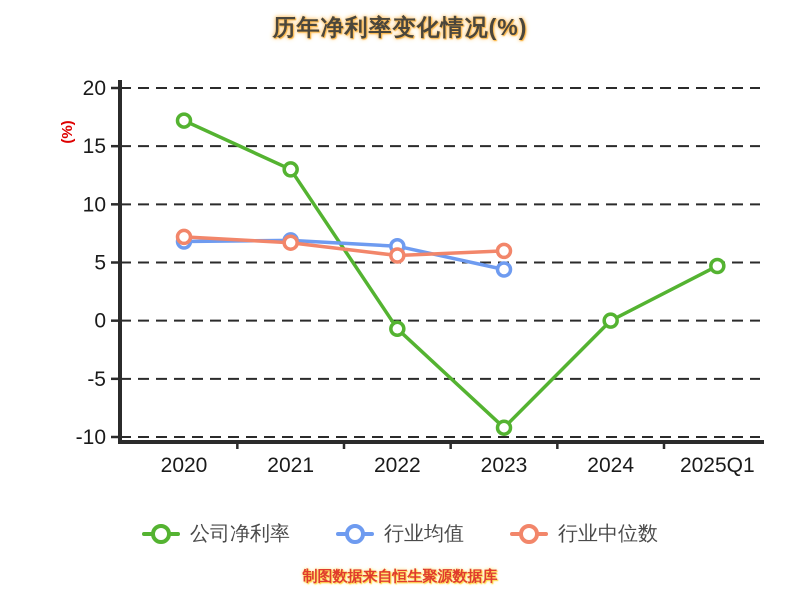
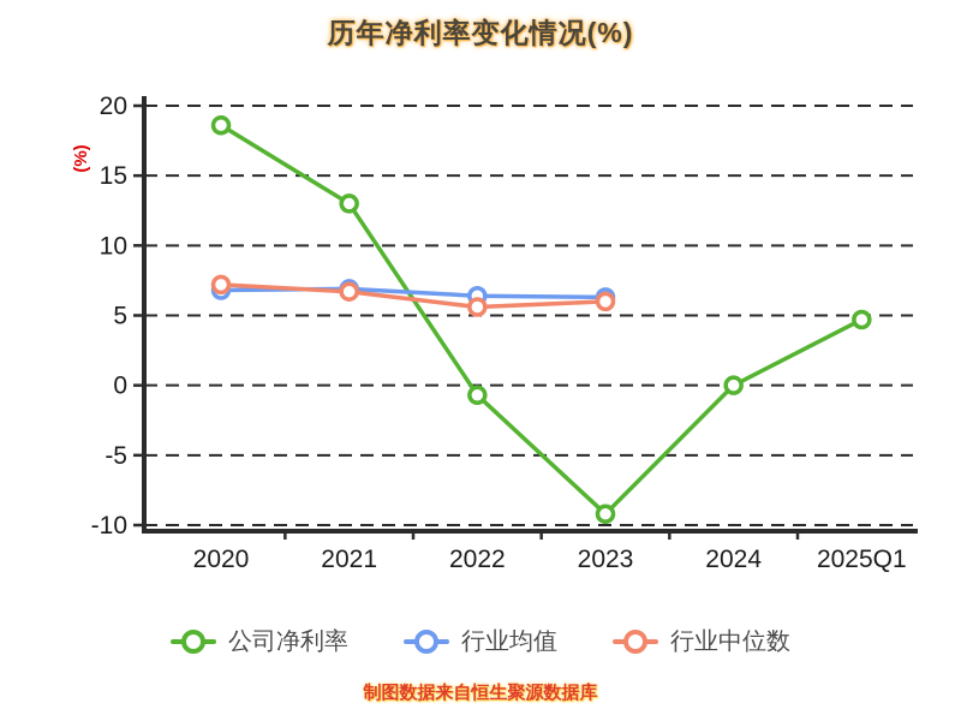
公司净利率/2020: 17.2 -> 18.6
行业均值/2023: 4.4 -> 6.3
